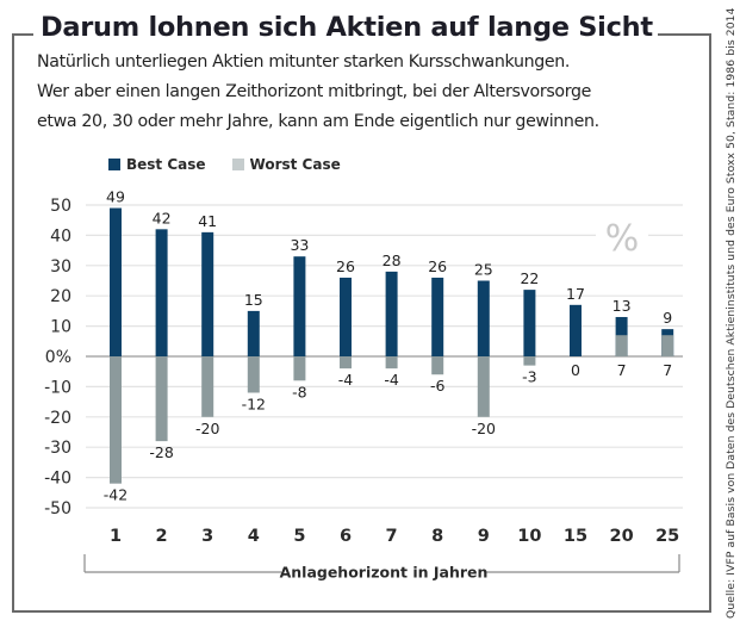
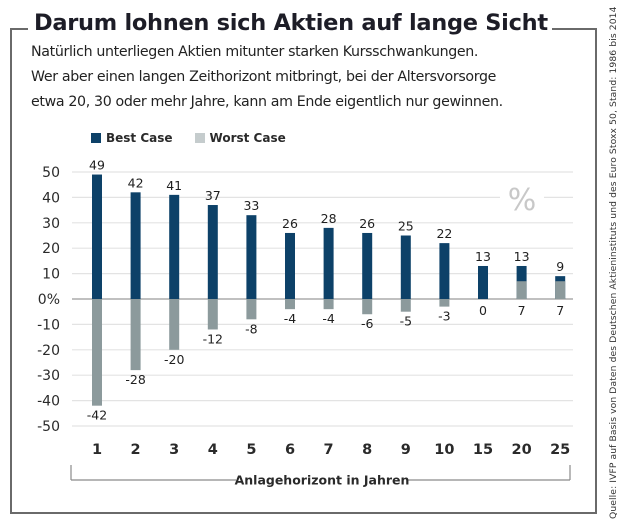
Best Case/4: 15 -> 37
Worst Case/9: -20 -> -5
Best Case/15: 17 -> 13
